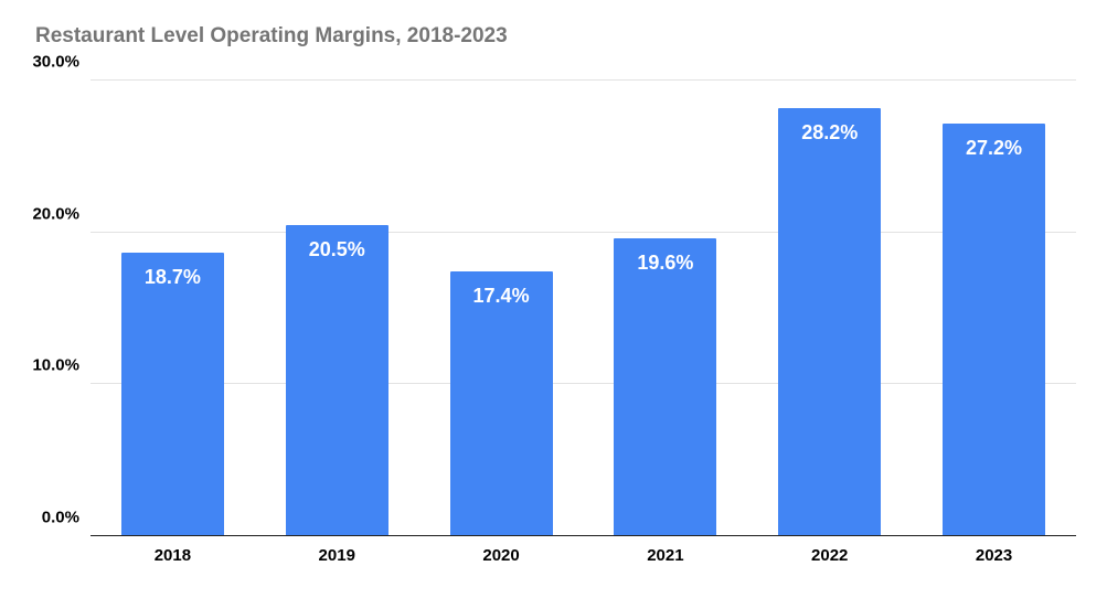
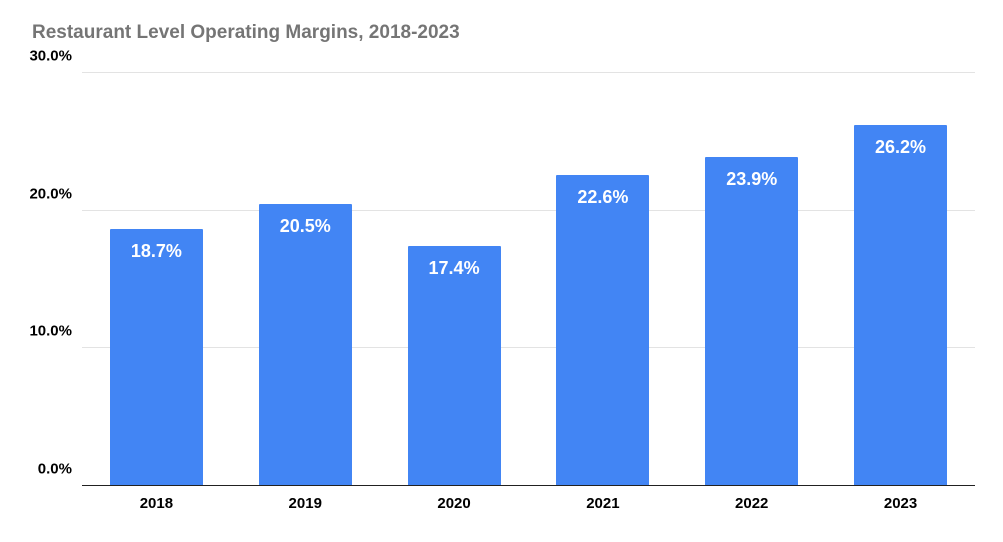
2021: 19.6% -> 22.6%
2022: 28.2% -> 23.9%
2023: 27.2% -> 26.2%
